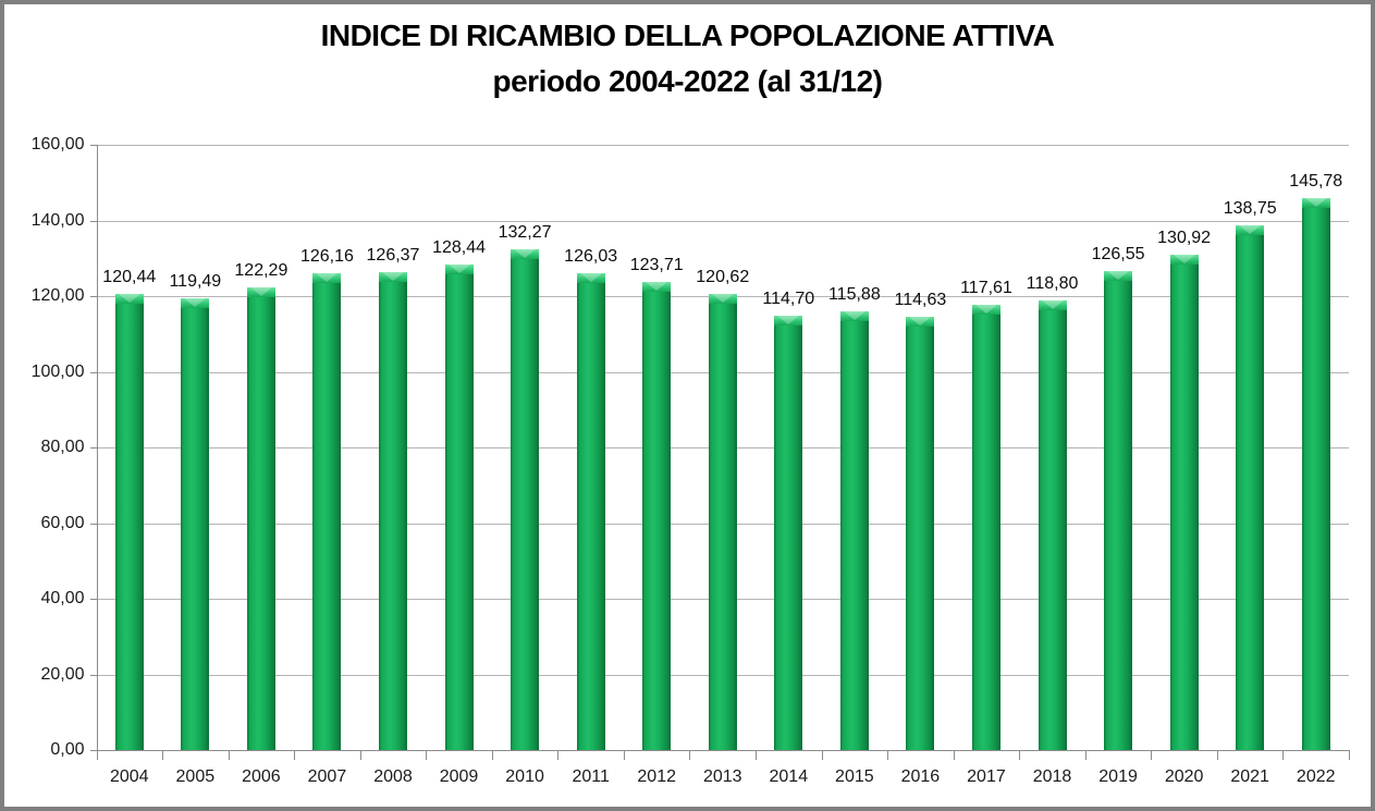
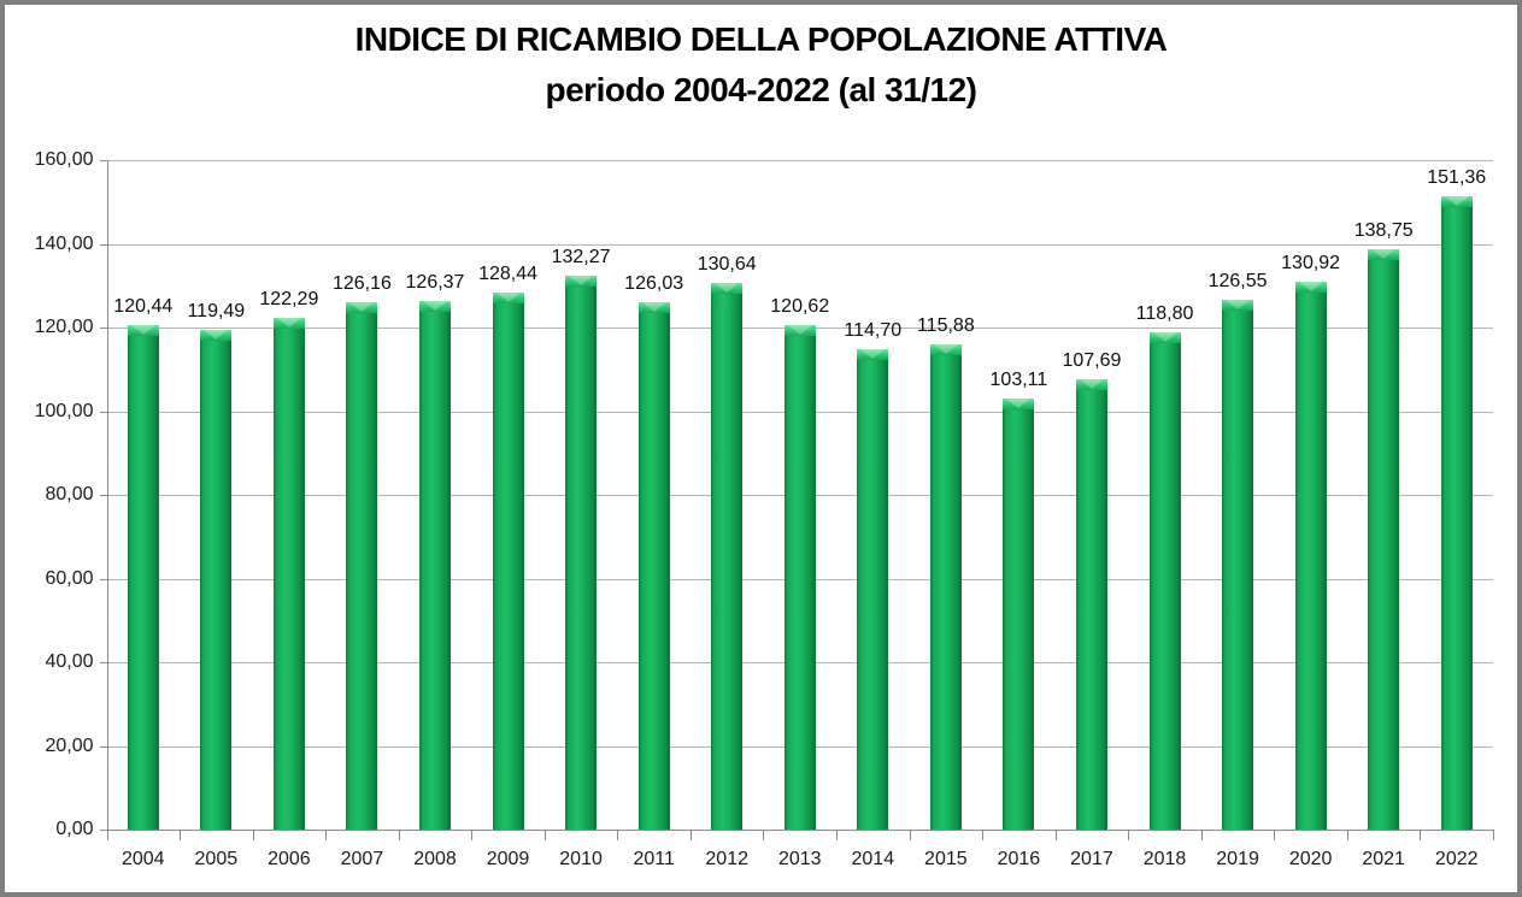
2012: 123,71 -> 130,64
2016: 114,63 -> 103,11
2017: 117,61 -> 107,69
2022: 145,78 -> 151,36
